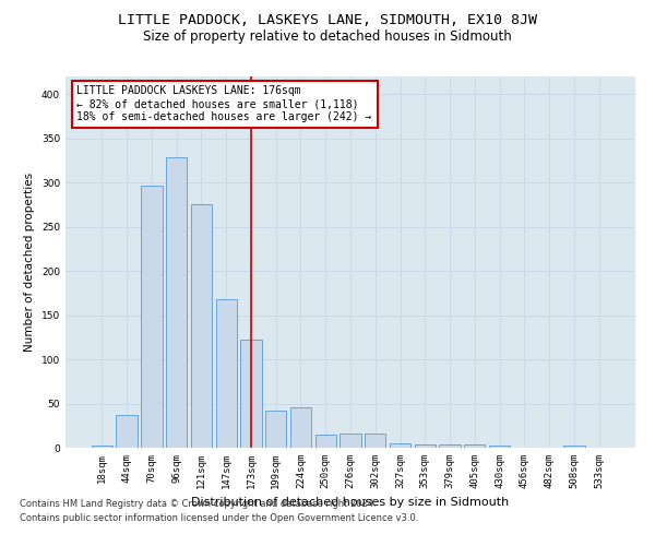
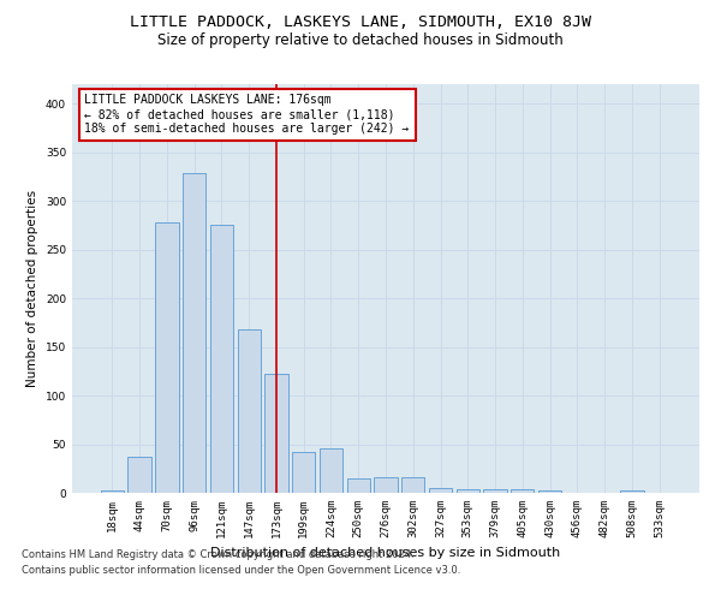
70sqm: 297 -> 278
